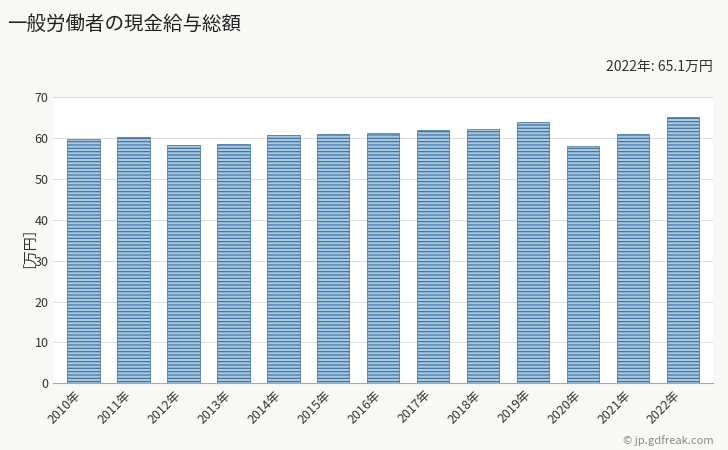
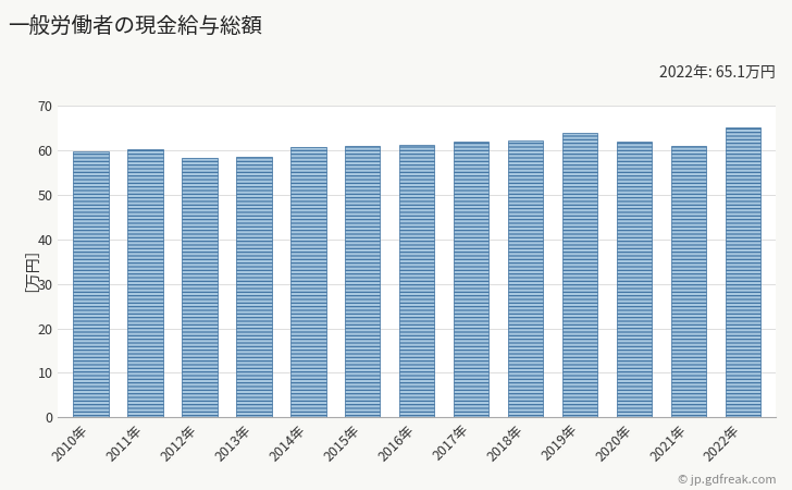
2020年: 58.0 -> 62.0
